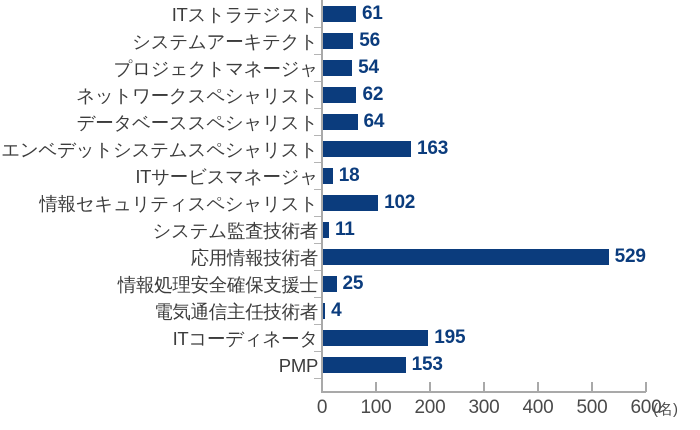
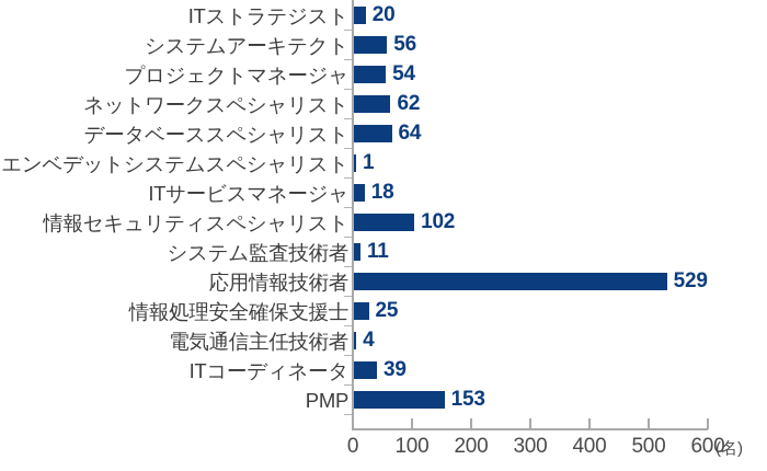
ITストラテジスト: 61 -> 20
エンベデットシステムスペシャリスト: 163 -> 1
ITコーディネータ: 195 -> 39
